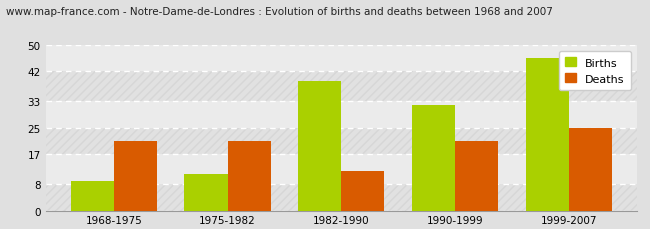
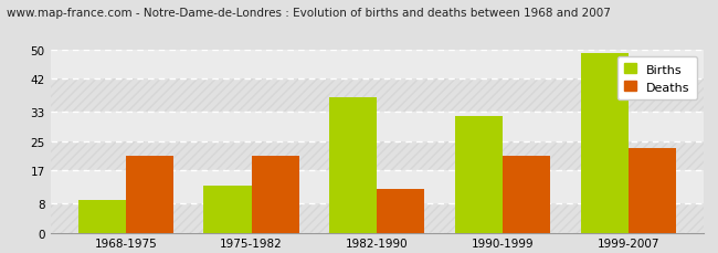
Births/1975-1982: 11 -> 13
Births/1982-1990: 39 -> 37
Births/1999-2007: 46 -> 49
Deaths/1999-2007: 25 -> 23
